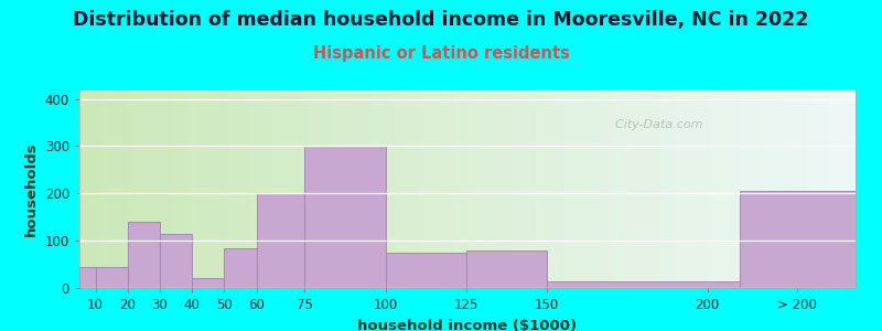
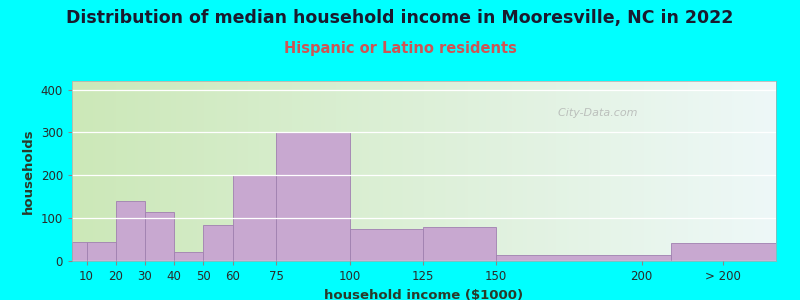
> 200: 205 -> 42
